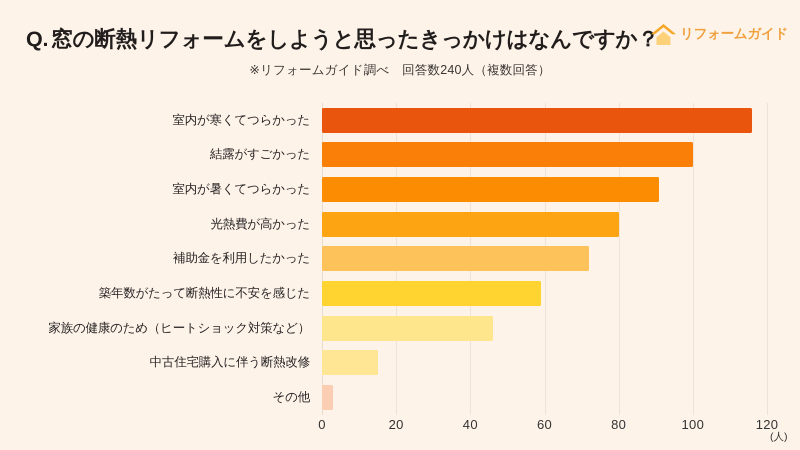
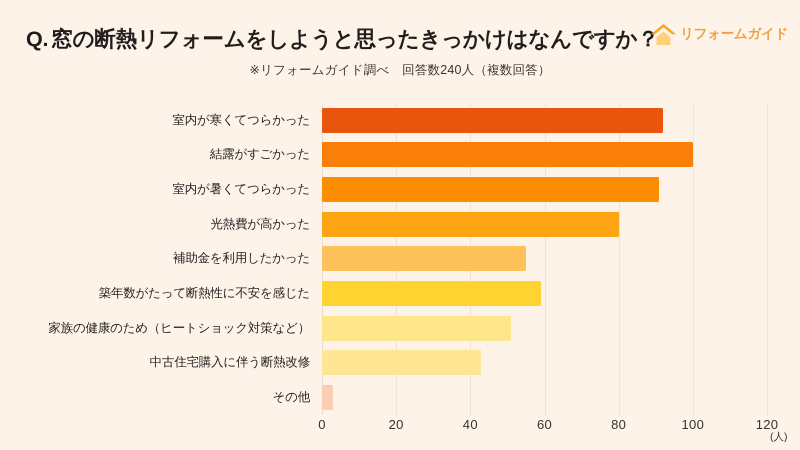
室内が寒くてつらかった: 116 -> 92
補助金を利用したかった: 72 -> 55
家族の健康のため（ヒートショック対策など）: 46 -> 51
中古住宅購入に伴う断熱改修: 15 -> 43
